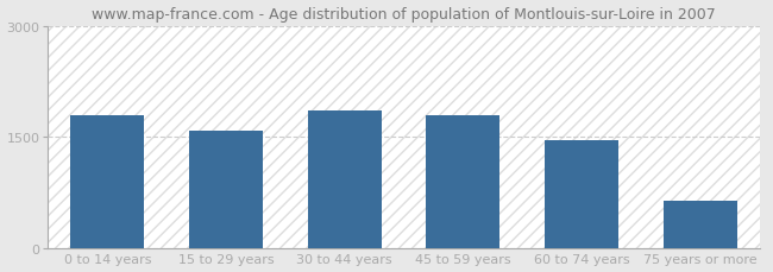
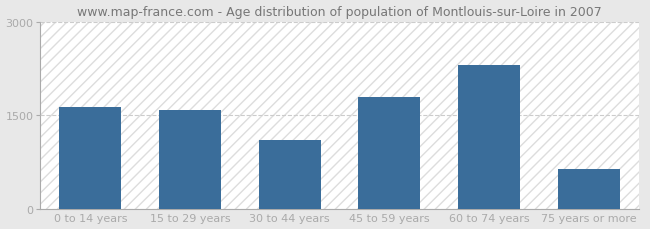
0 to 14 years: 1790 -> 1640
30 to 44 years: 1860 -> 1100
60 to 74 years: 1460 -> 2300
